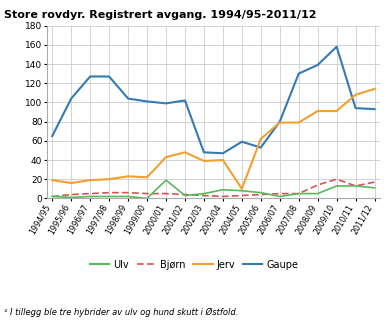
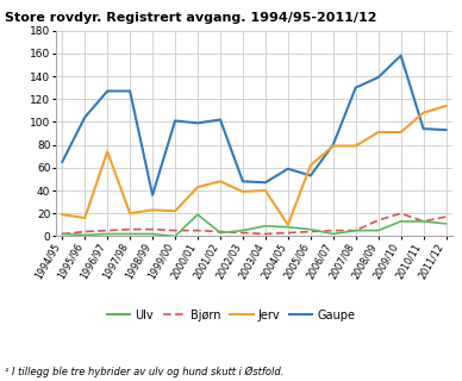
Jerv/1996/97: 19 -> 74
Gaupe/1998/99: 104 -> 36
